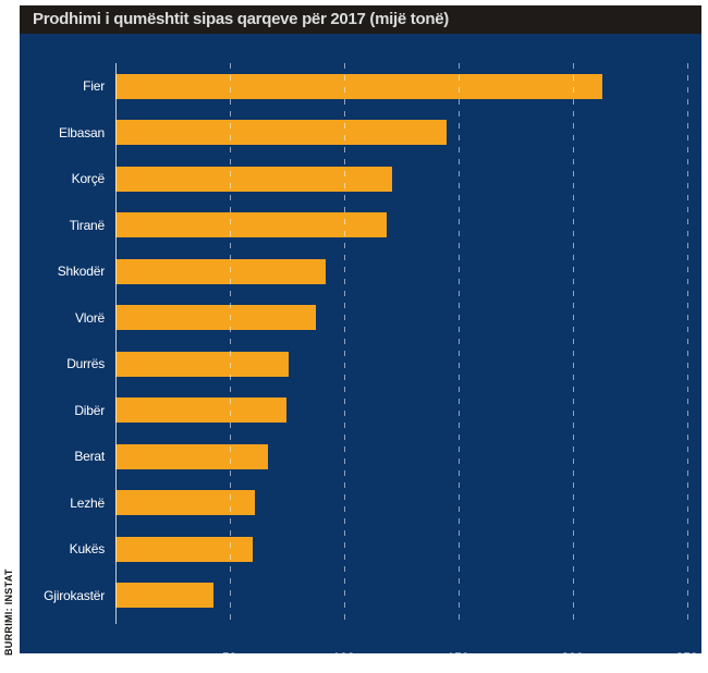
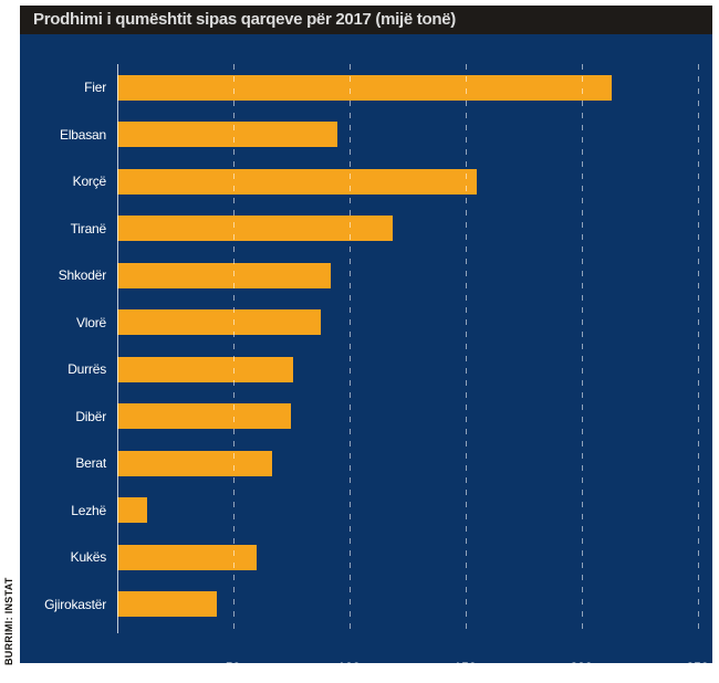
Elbasan: 145 -> 95
Korçë: 121 -> 155
Lezhë: 61 -> 13
